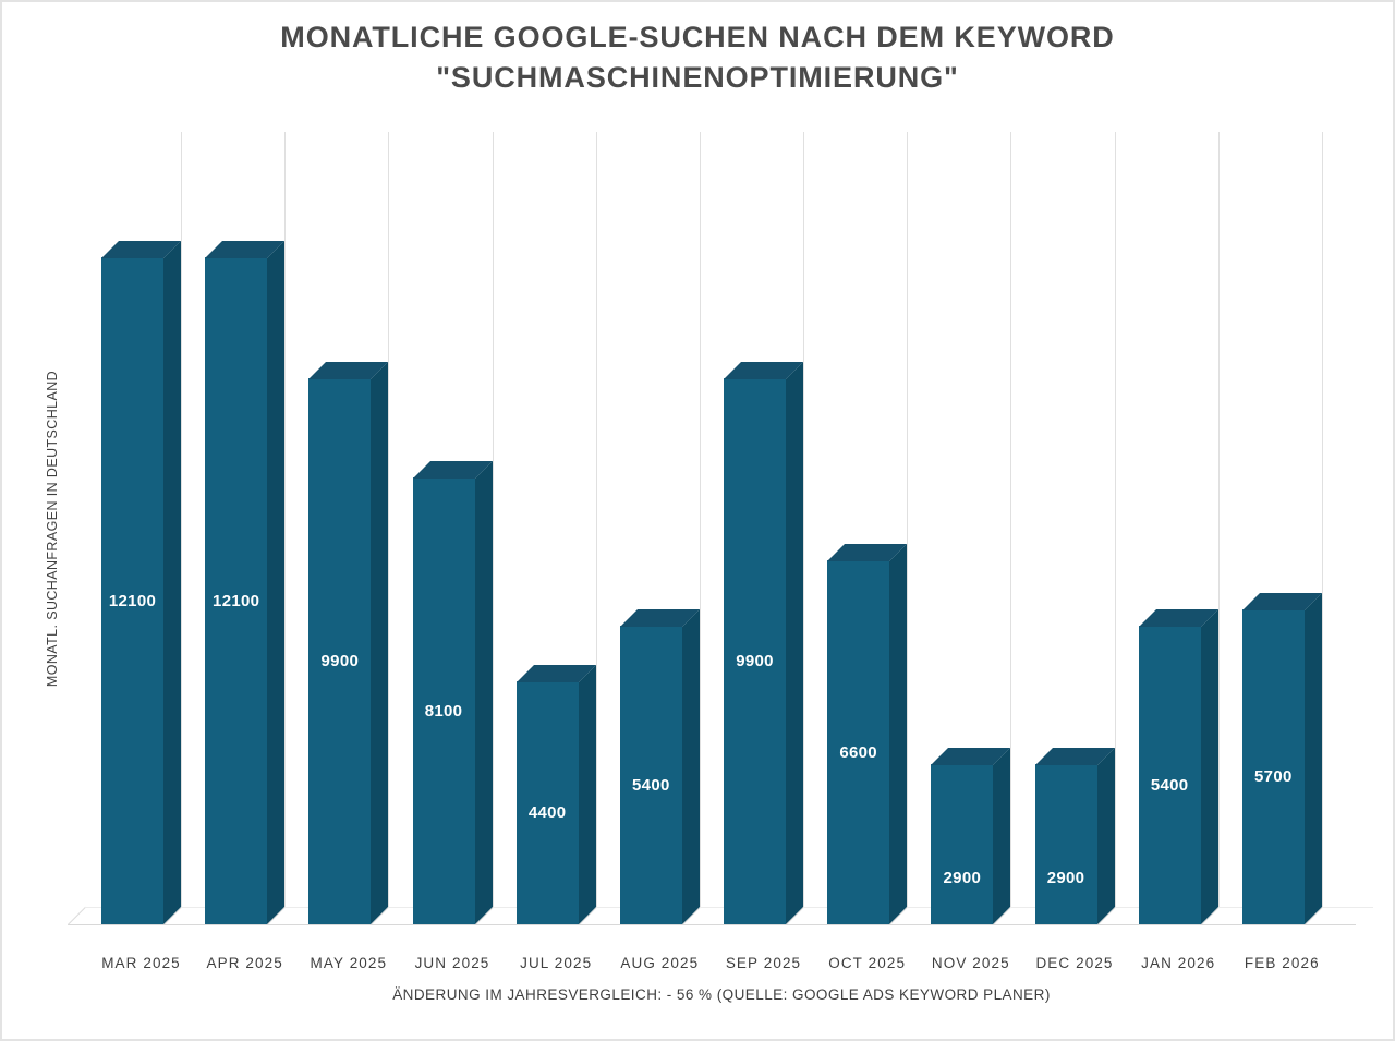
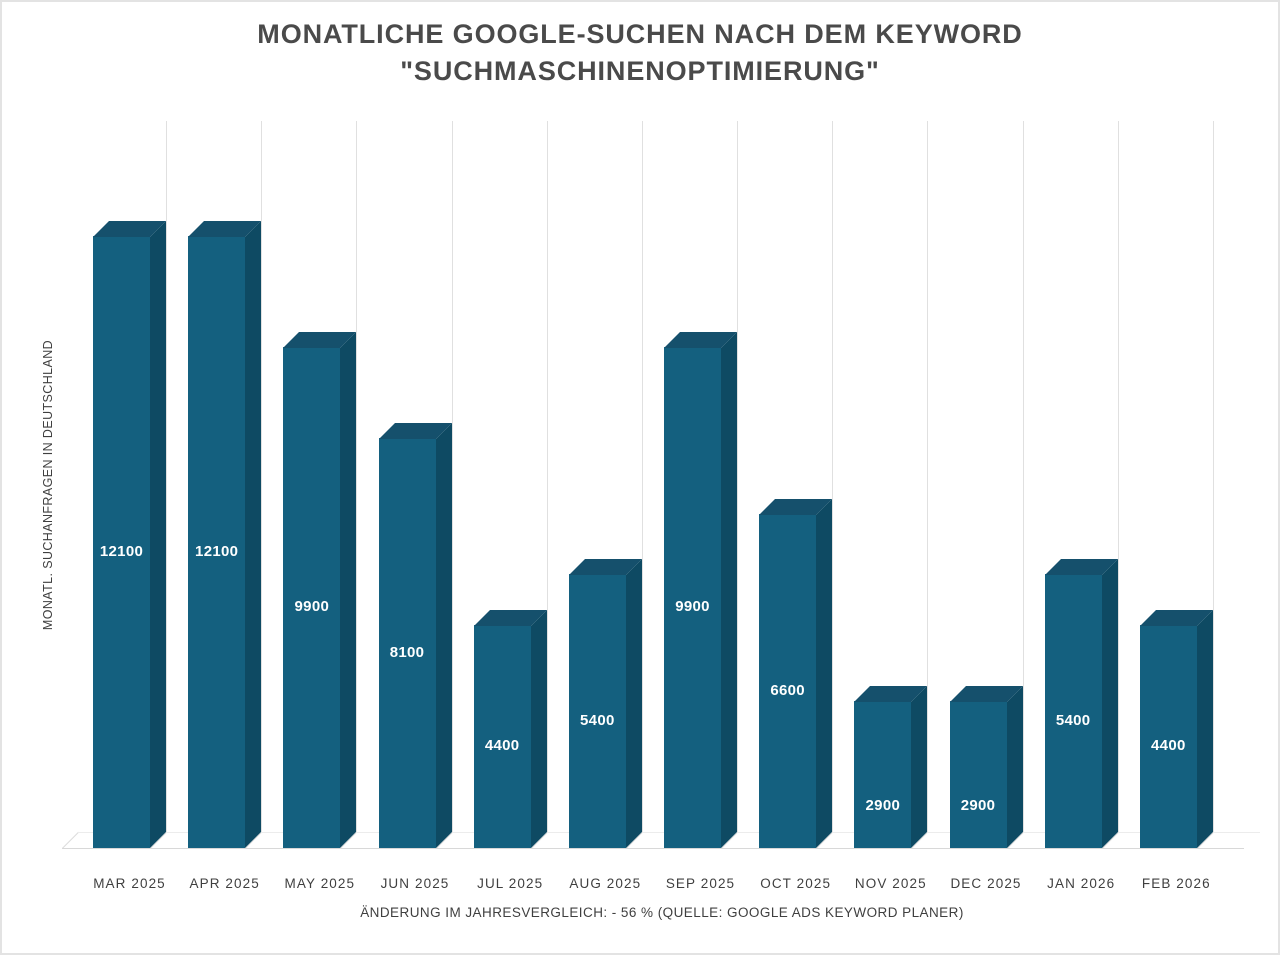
FEB 2026: 5700 -> 4400
